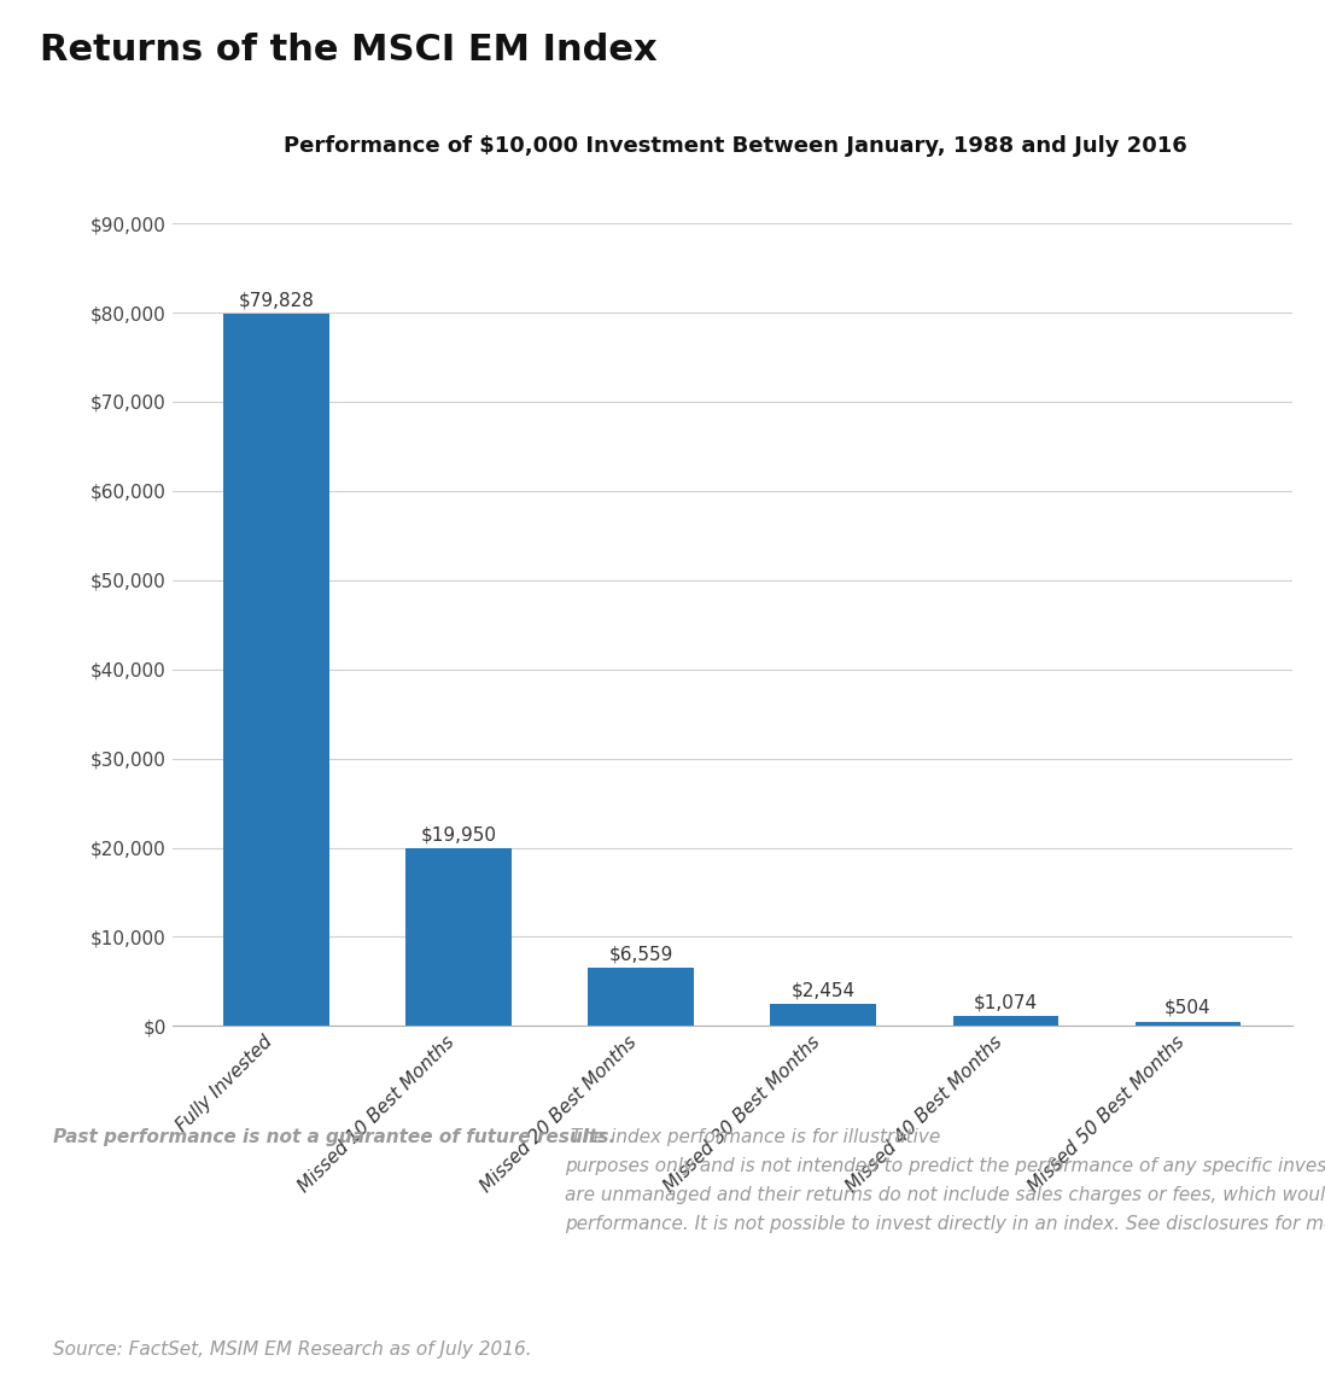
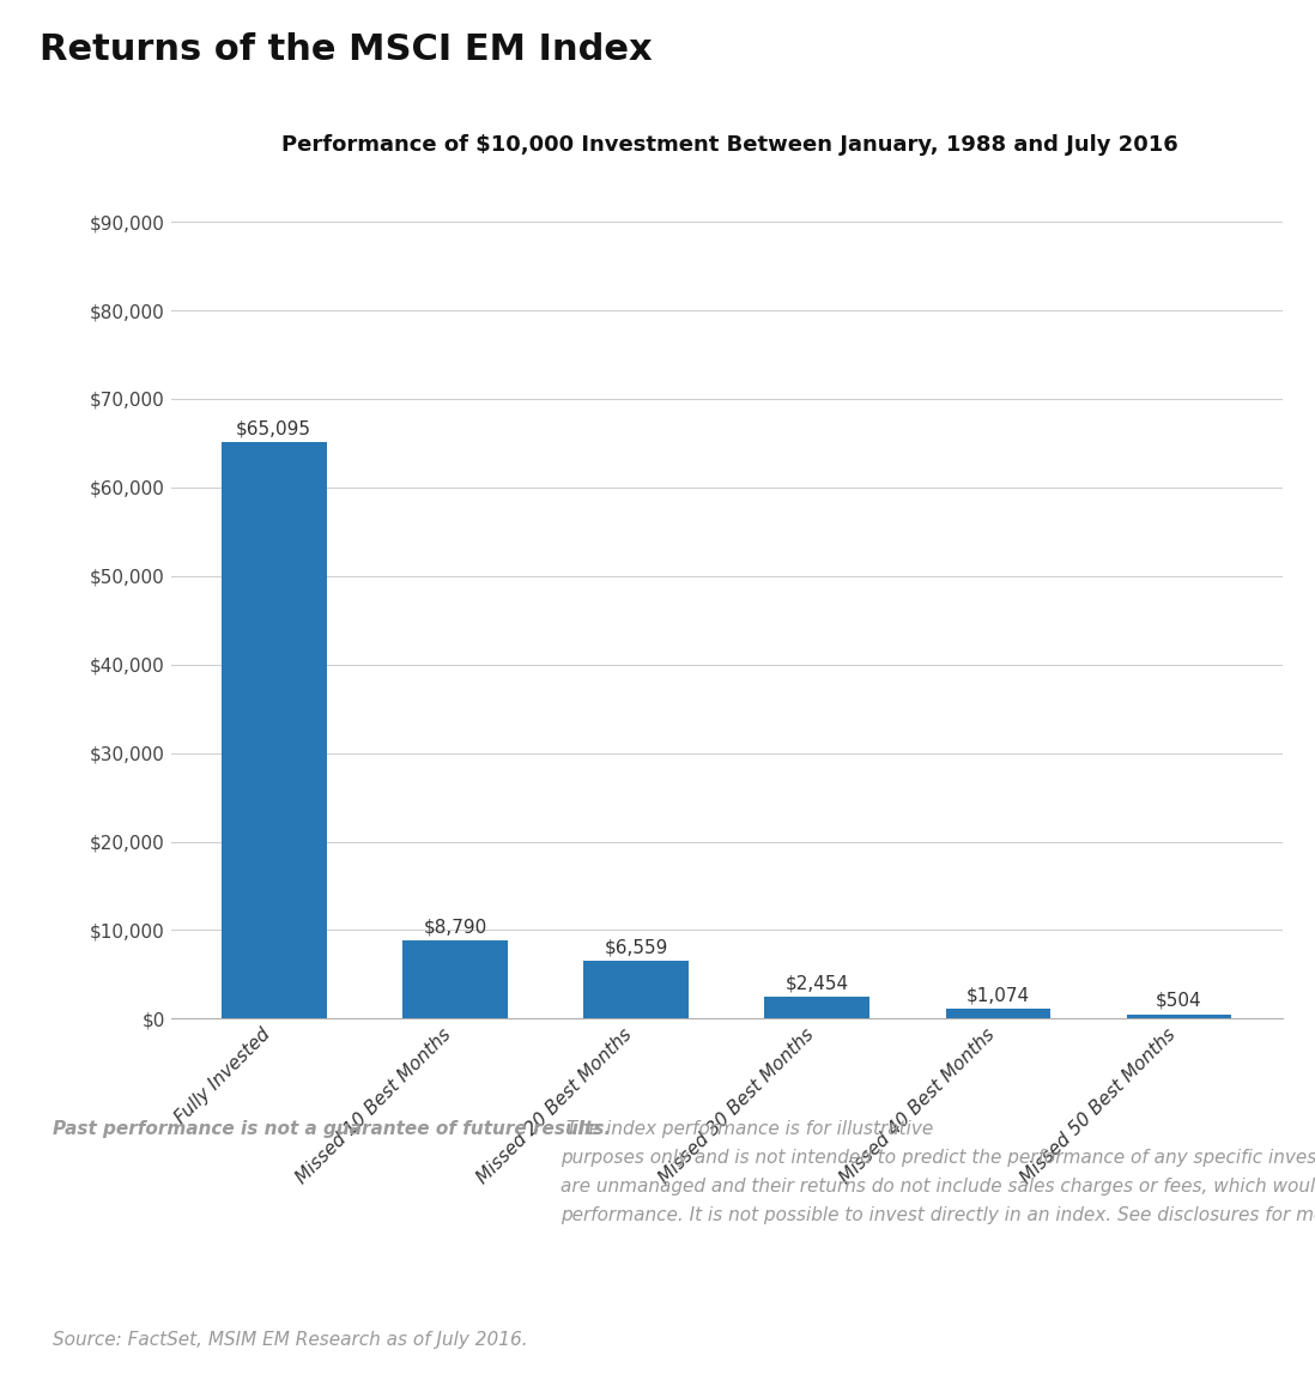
Fully Invested: $79,828 -> $65,095
Missed 10 Best Months: $19,950 -> $8,790
